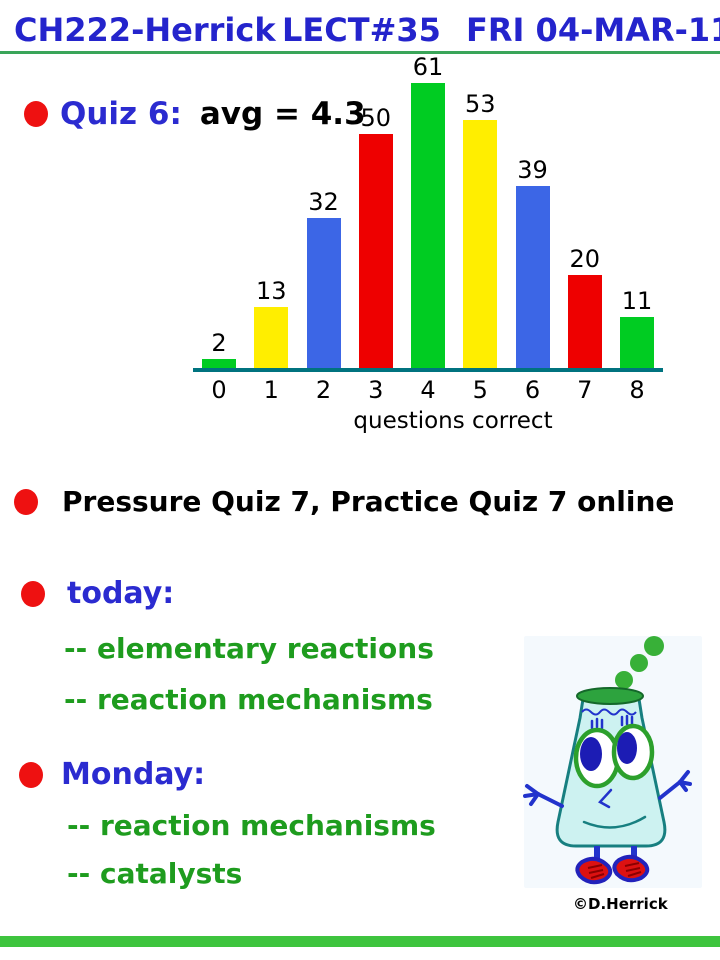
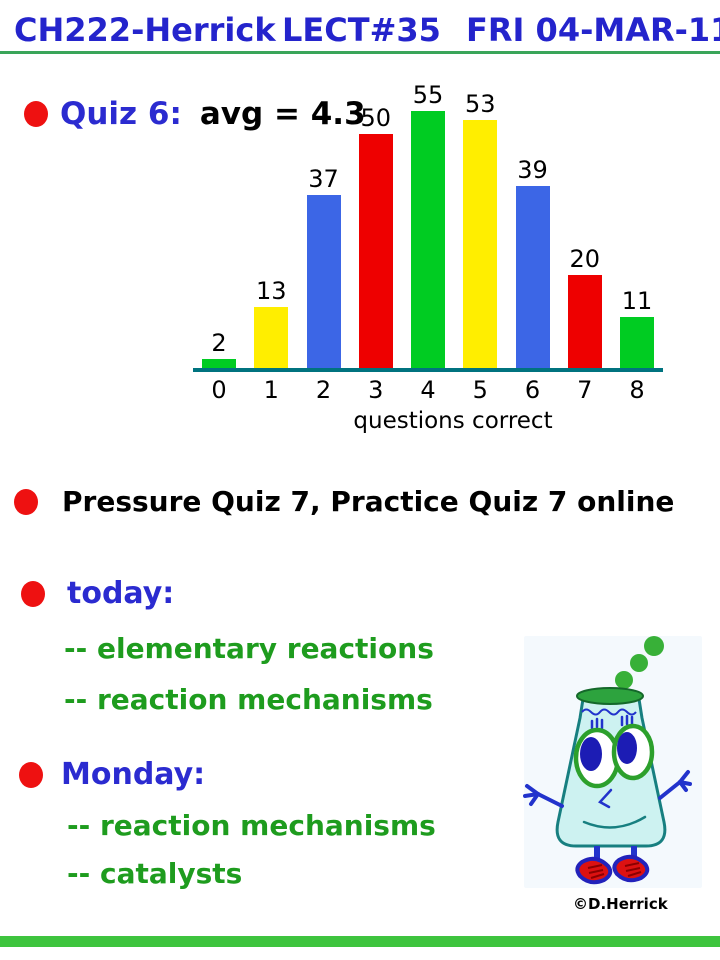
2: 32 -> 37
4: 61 -> 55
